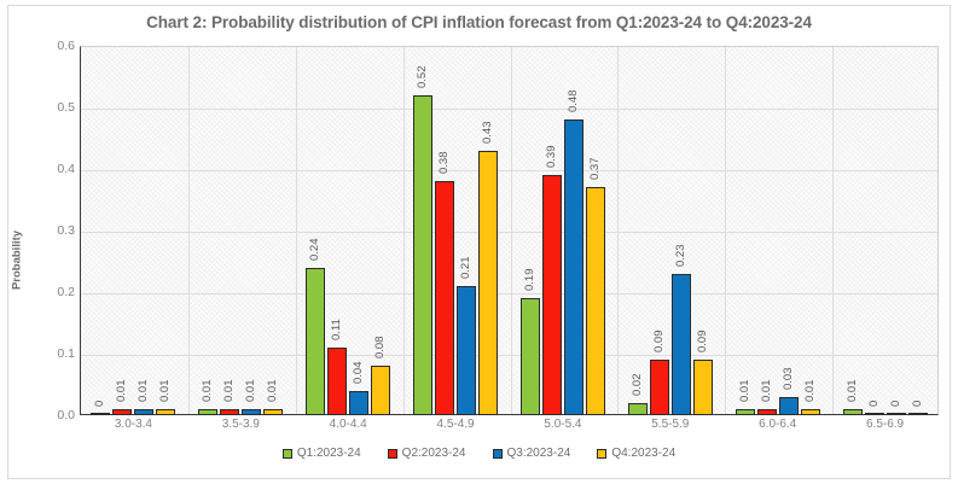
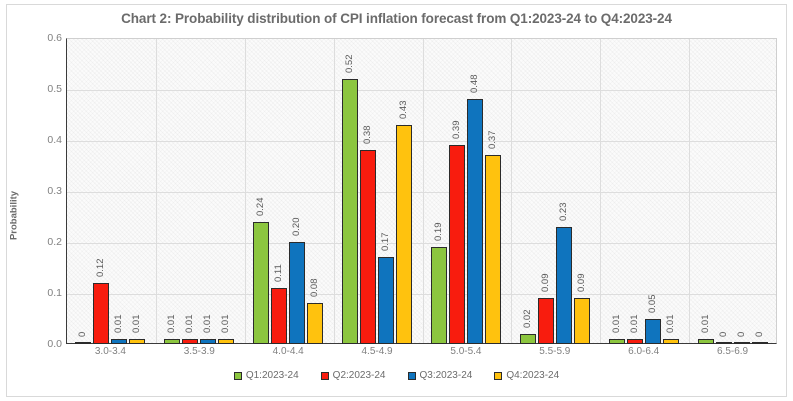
Q2:2023-24/3.0-3.4: 0.01 -> 0.12
Q3:2023-24/4.0-4.4: 0.04 -> 0.20
Q3:2023-24/4.5-4.9: 0.21 -> 0.17
Q3:2023-24/6.0-6.4: 0.03 -> 0.05
